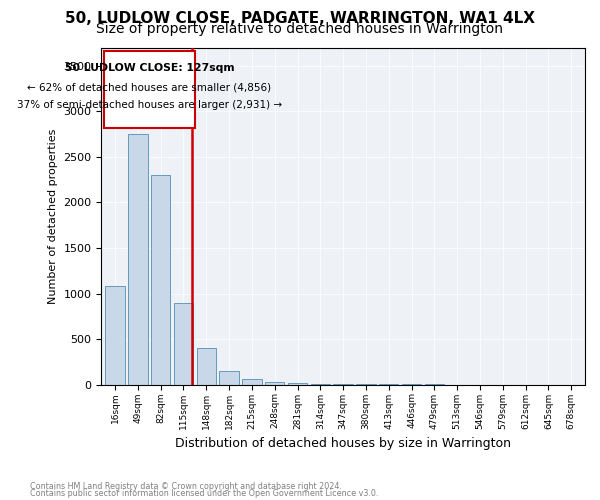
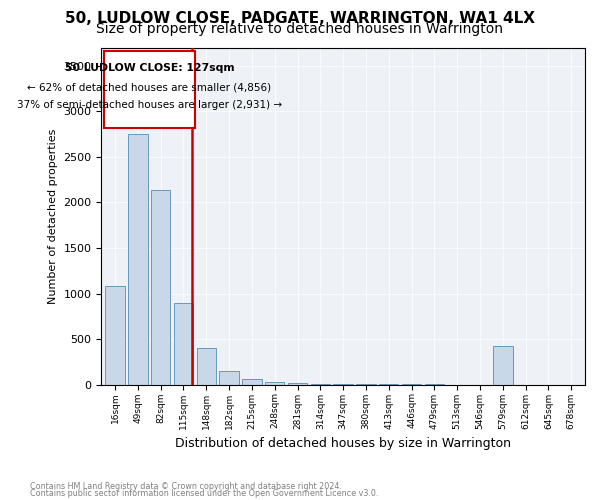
82sqm: 2300 -> 2140
579sqm: 0 -> 420
